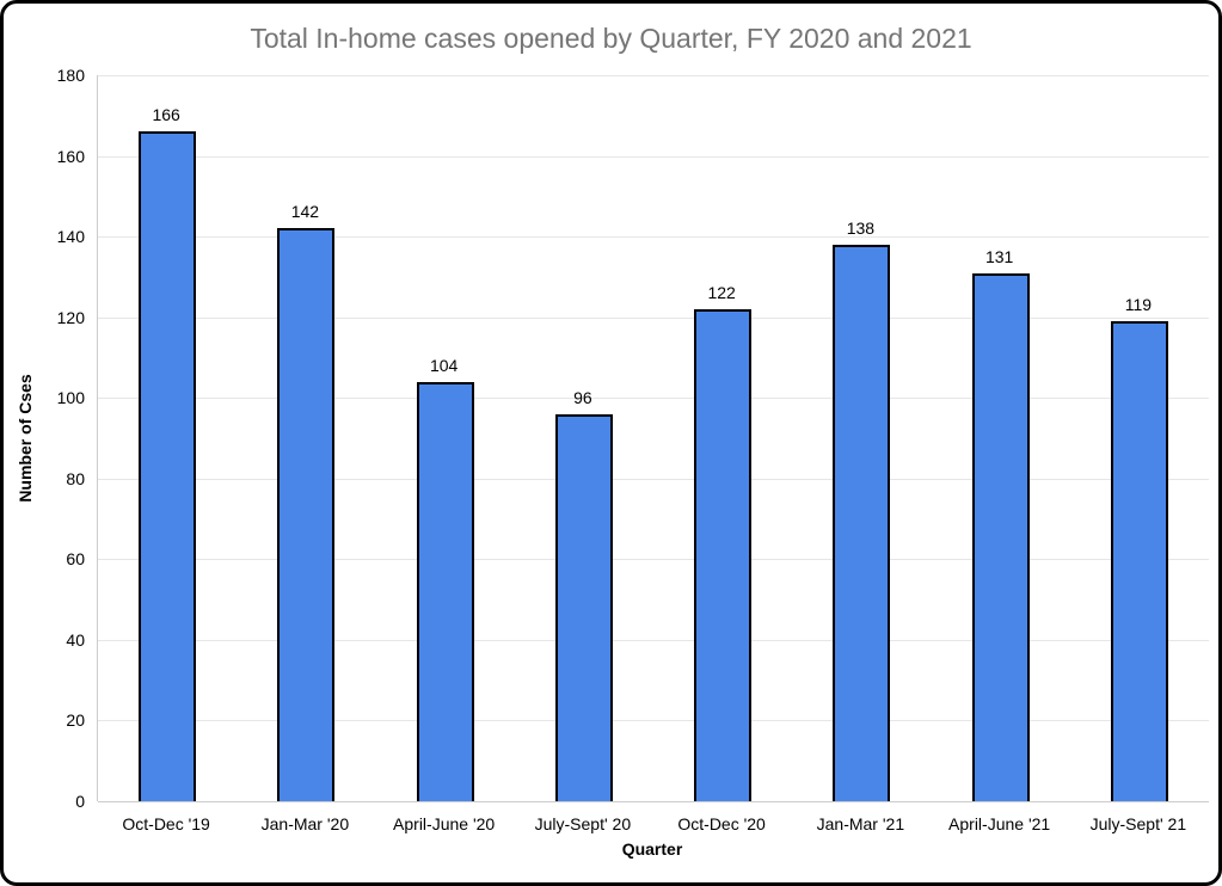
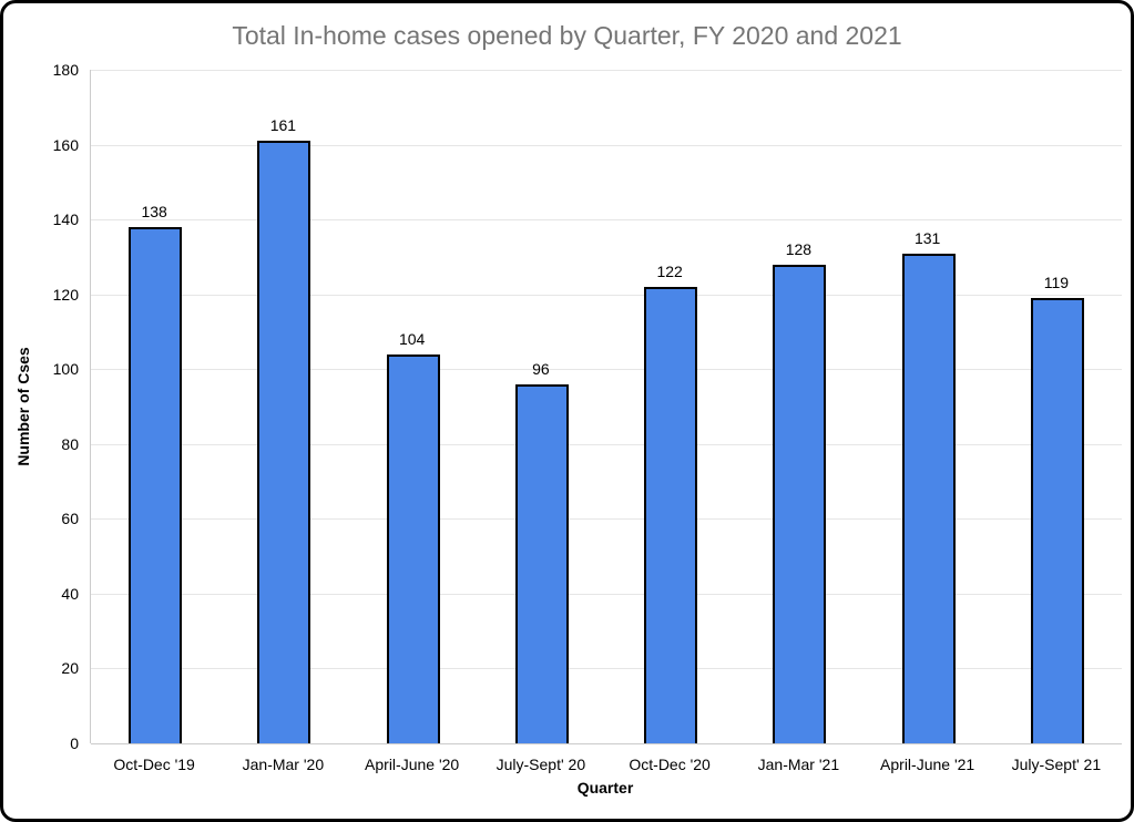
Oct-Dec '19: 166 -> 138
Jan-Mar '20: 142 -> 161
Jan-Mar '21: 138 -> 128
